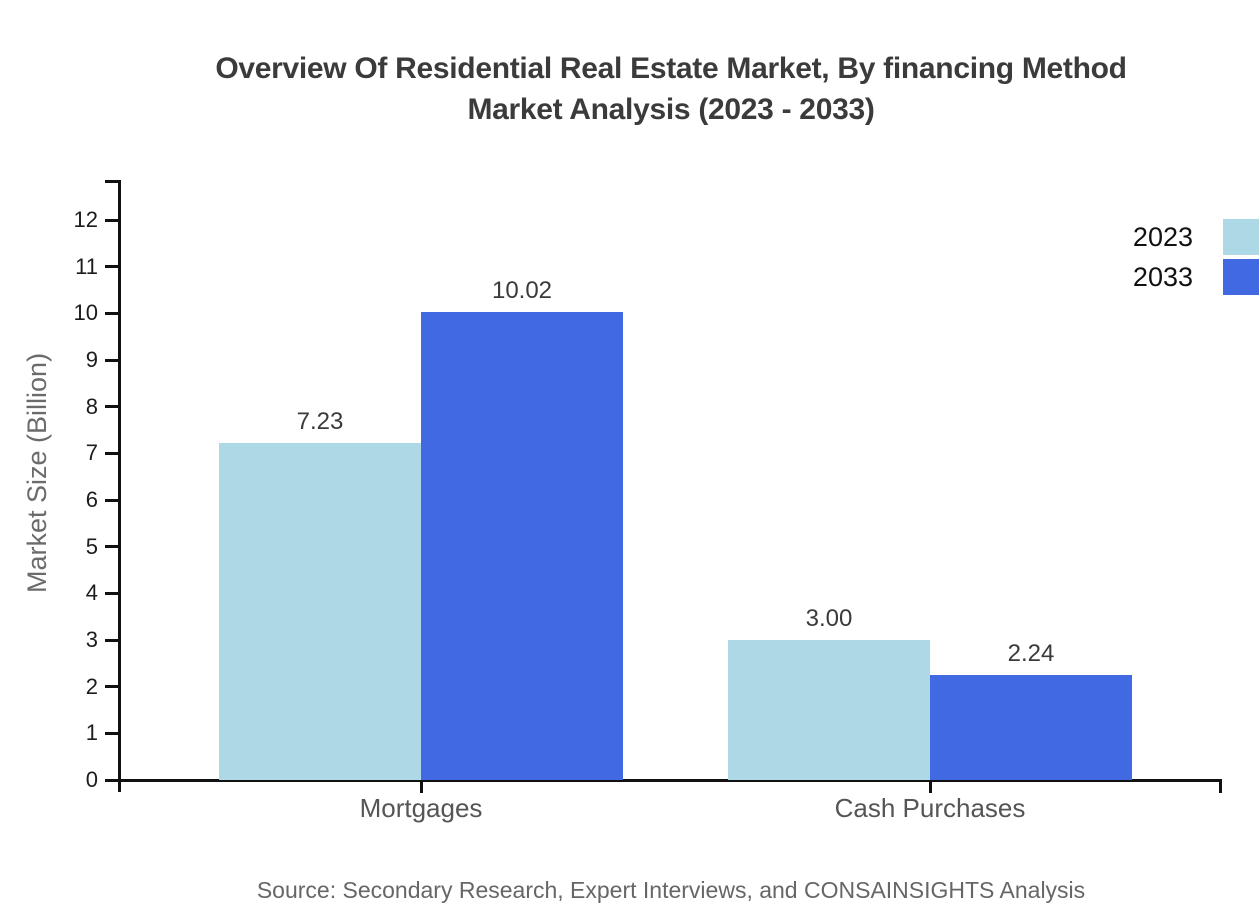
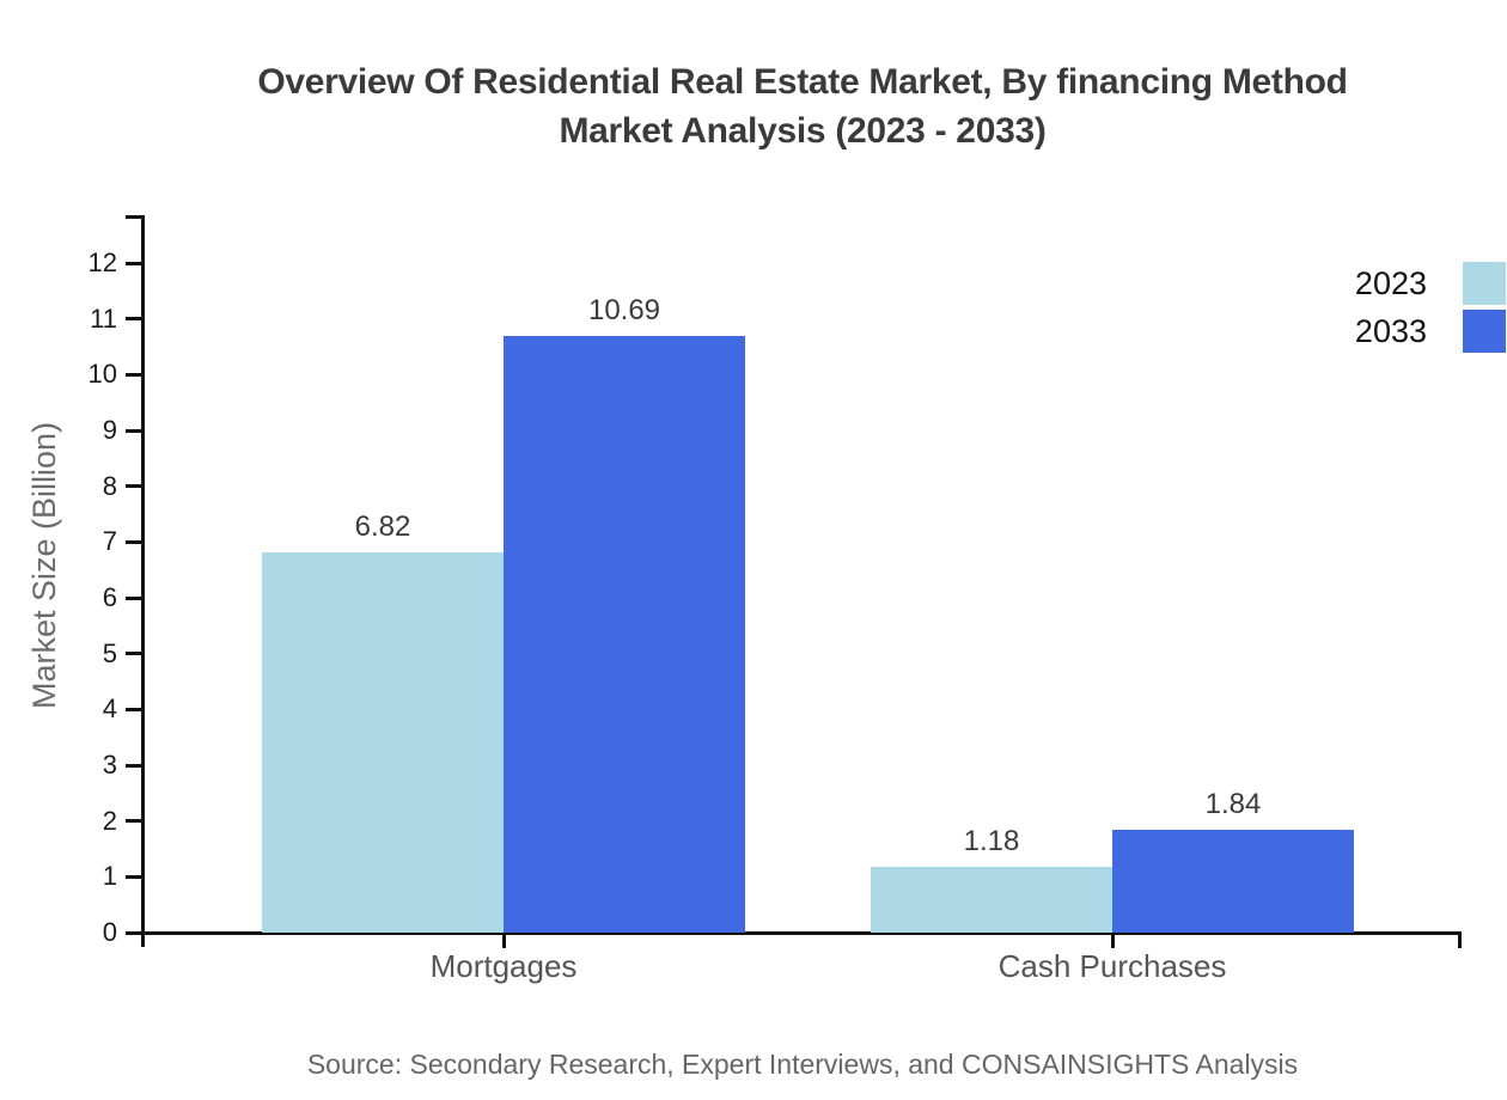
2023/Mortgages: 7.23 -> 6.82
2033/Mortgages: 10.02 -> 10.69
2023/Cash Purchases: 3.00 -> 1.18
2033/Cash Purchases: 2.24 -> 1.84
